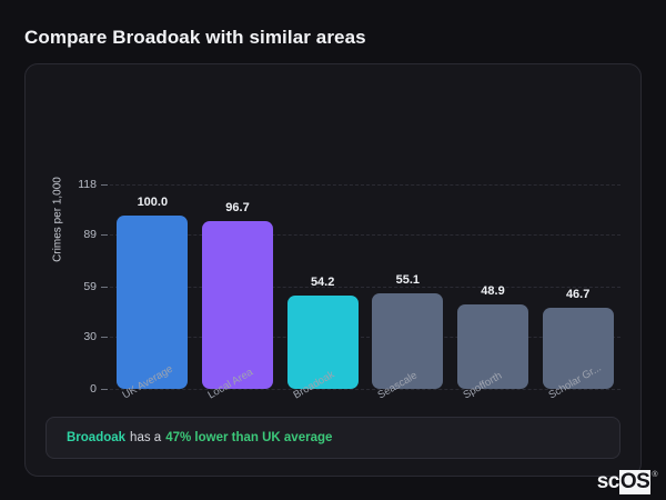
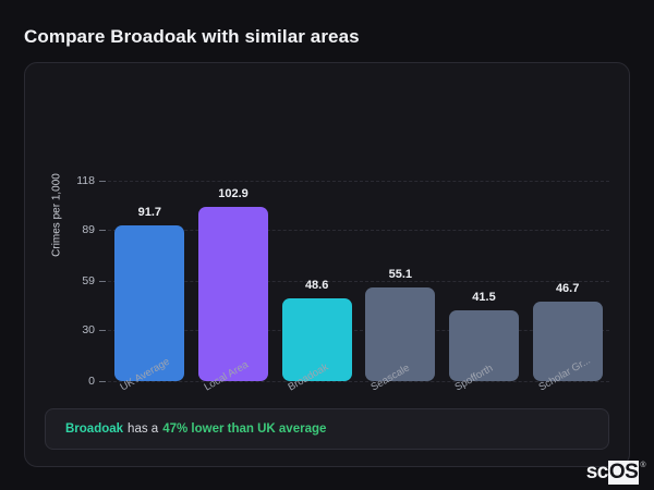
UK Average: 100.0 -> 91.7
Local Area: 96.7 -> 102.9
Broadoak: 54.2 -> 48.6
Spofforth: 48.9 -> 41.5
